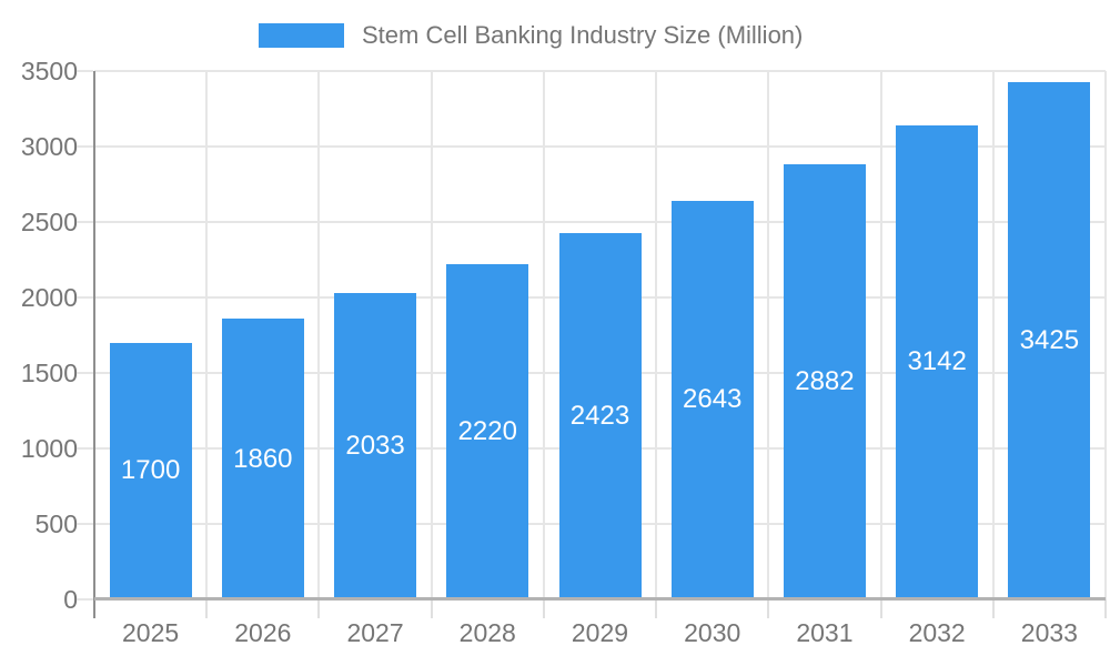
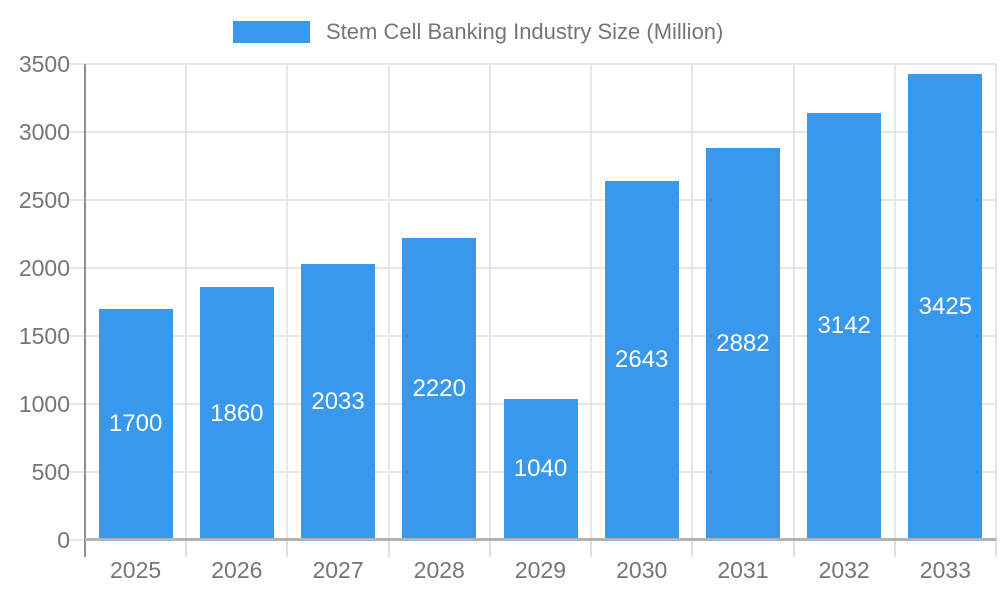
2029: 2423 -> 1040
